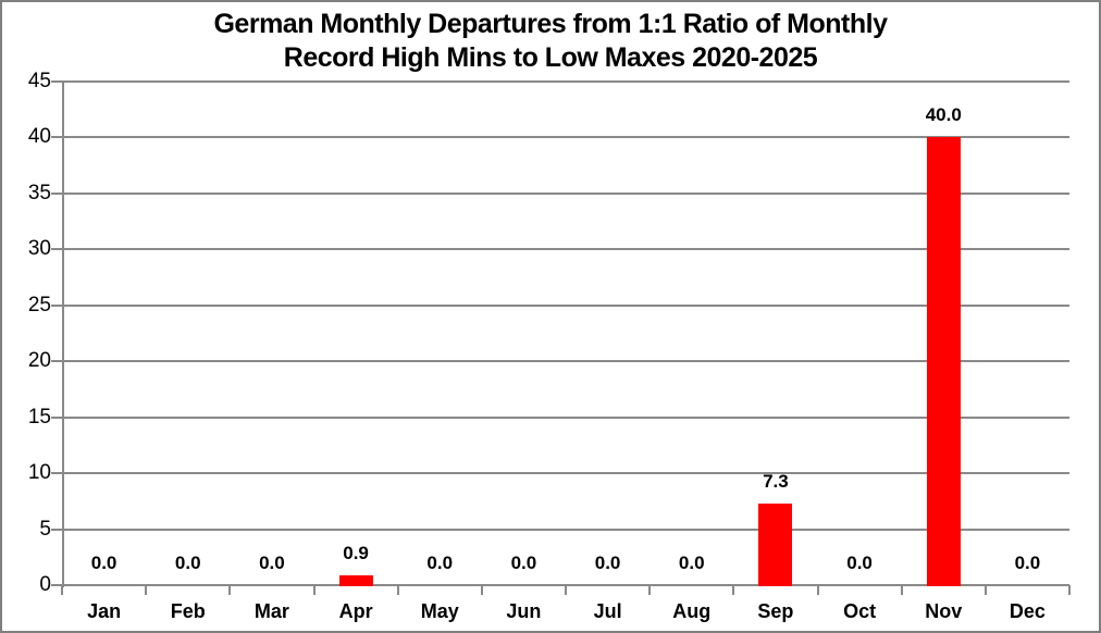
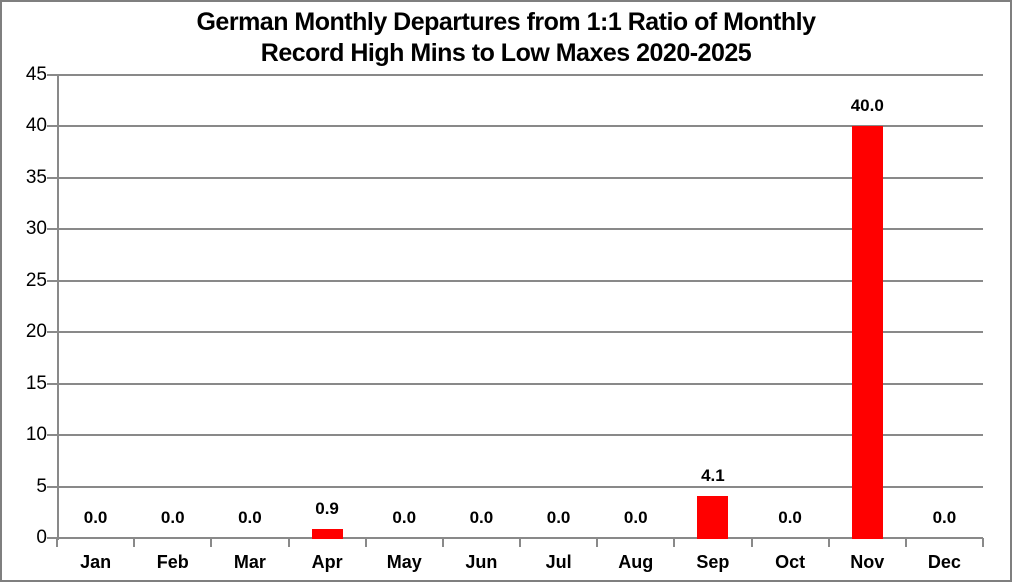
Sep: 7.3 -> 4.1
